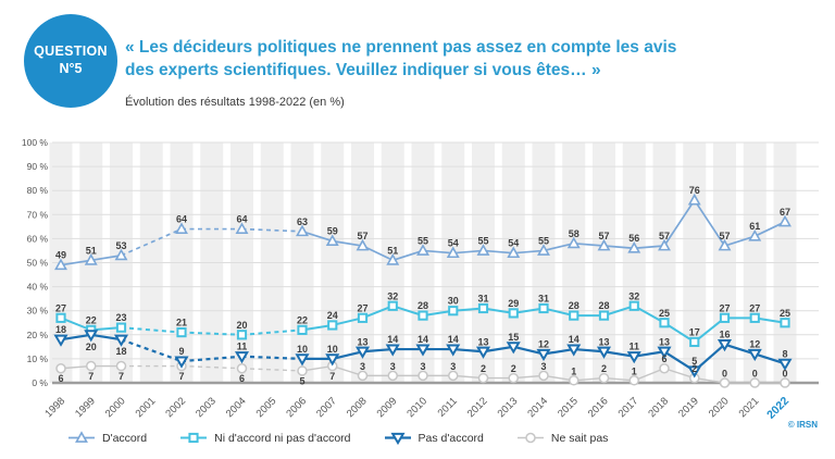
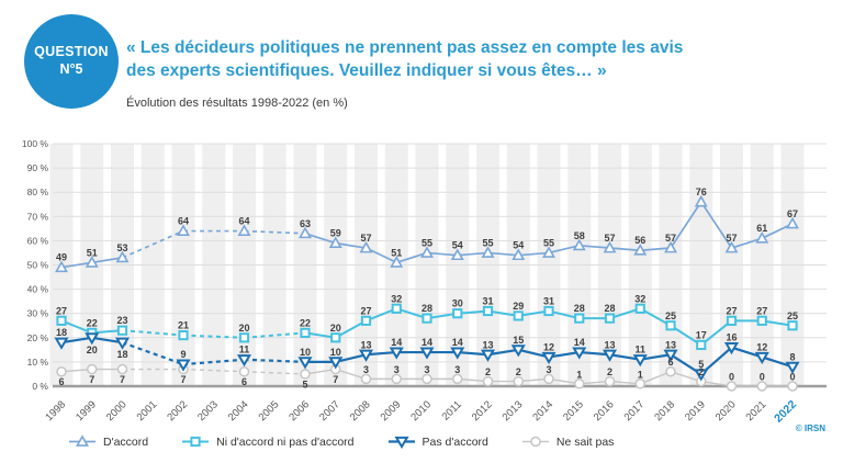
Ni d'accord ni pas d'accord/2007: 24 -> 20
